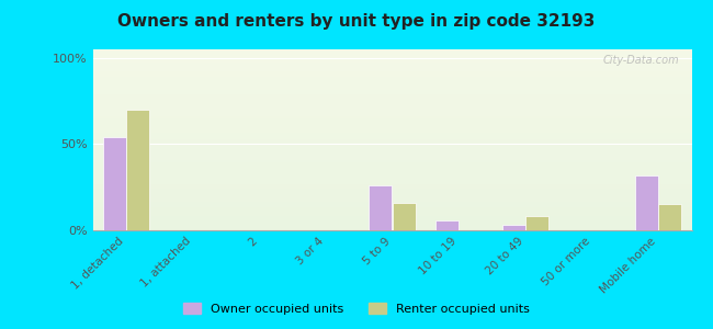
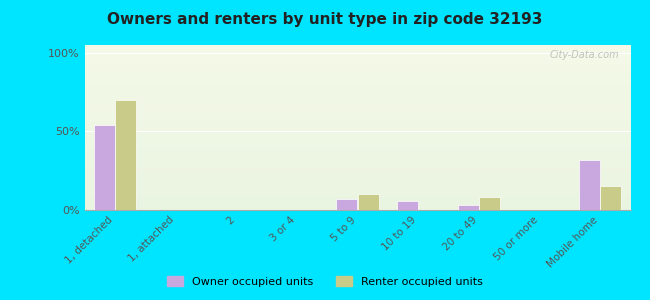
Owner occupied units/5 to 9: 26% -> 7%
Renter occupied units/5 to 9: 16% -> 10%
